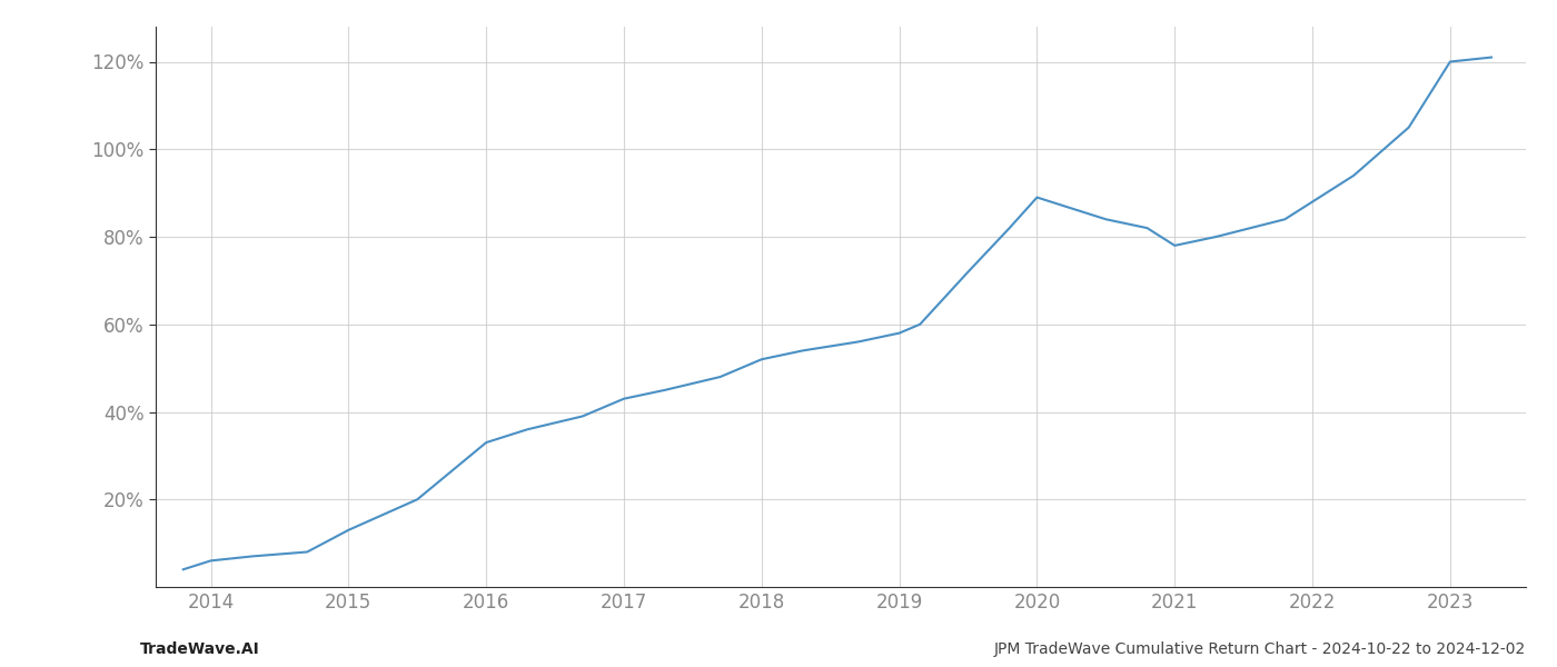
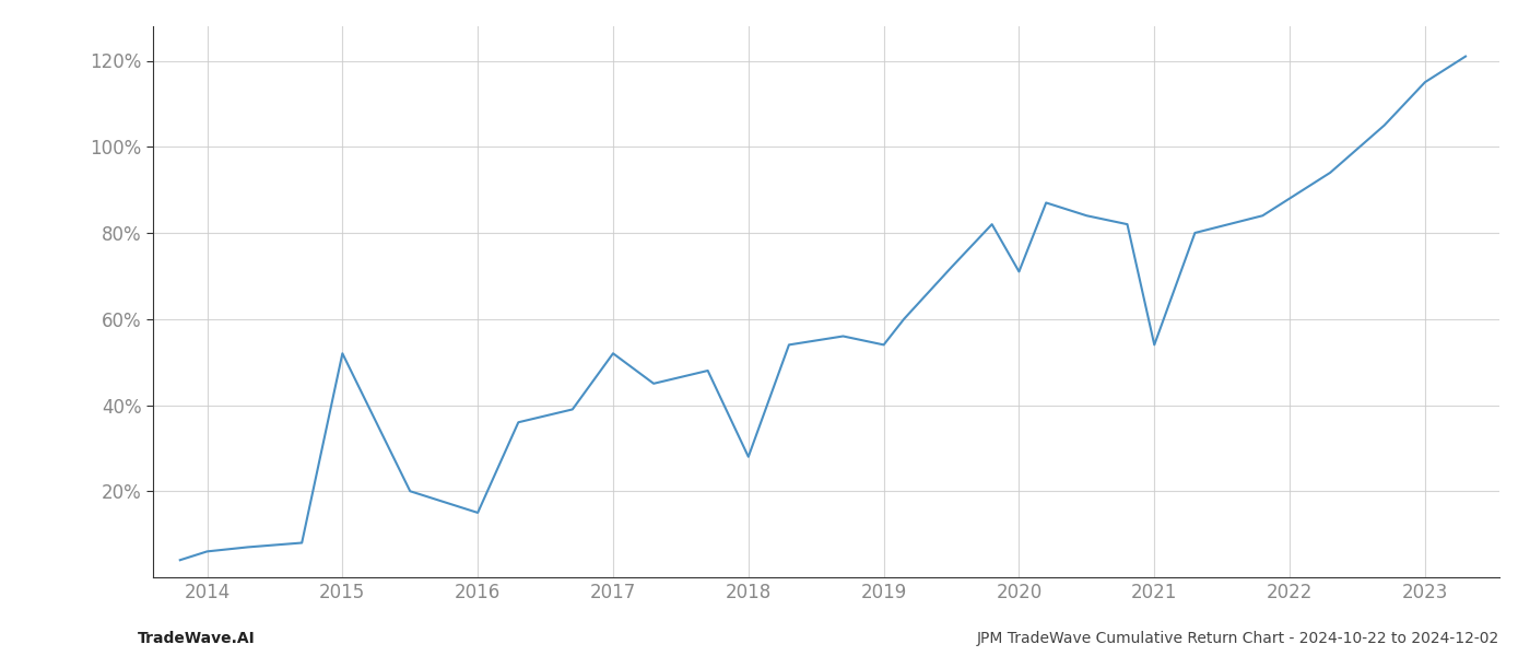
2015: 13% -> 52%
2016: 33% -> 15%
2017: 43% -> 52%
2018: 52% -> 28%
2019: 58% -> 54%
2020: 89% -> 71%
2021: 78% -> 54%
2023: 120% -> 115%
